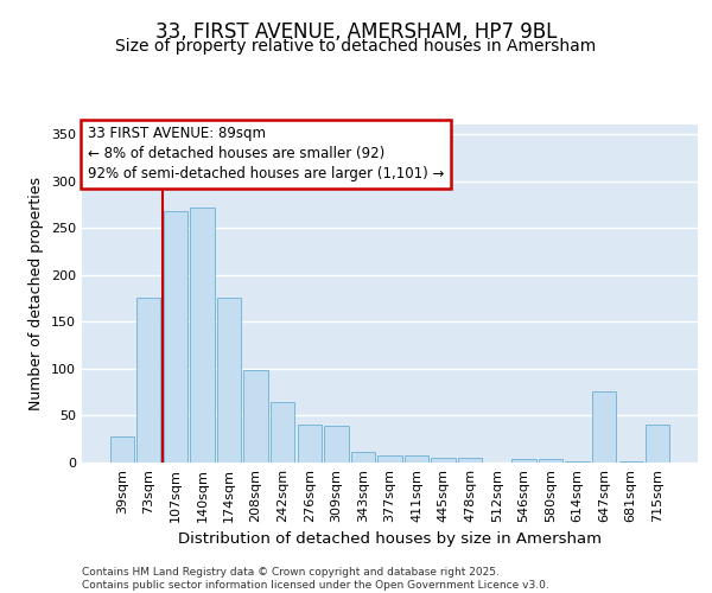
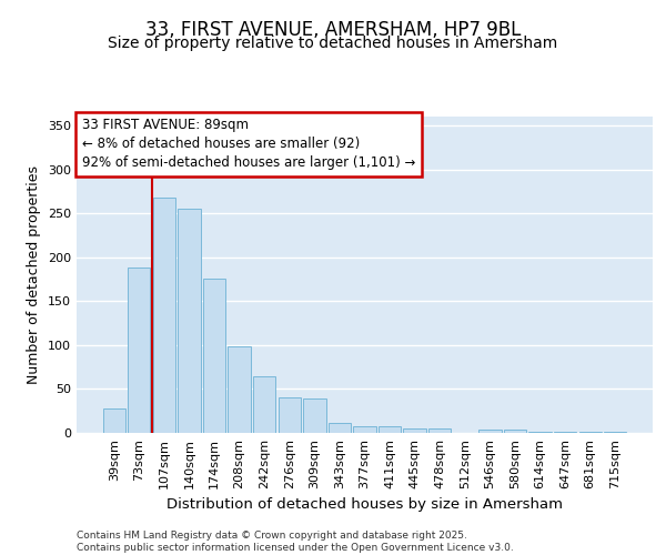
73sqm: 176 -> 188
140sqm: 272 -> 255
647sqm: 76 -> 1
715sqm: 40 -> 1
